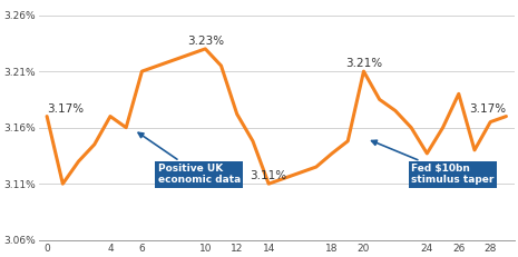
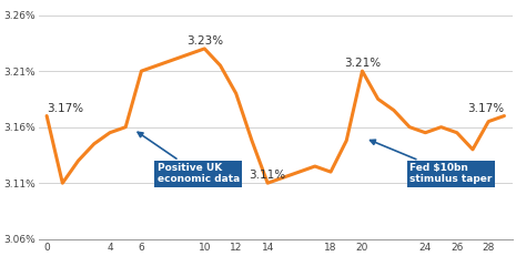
4: 3.170% -> 3.155%
12: 3.172% -> 3.190%
18: 3.137% -> 3.120%
24: 3.137% -> 3.155%
26: 3.190% -> 3.155%
